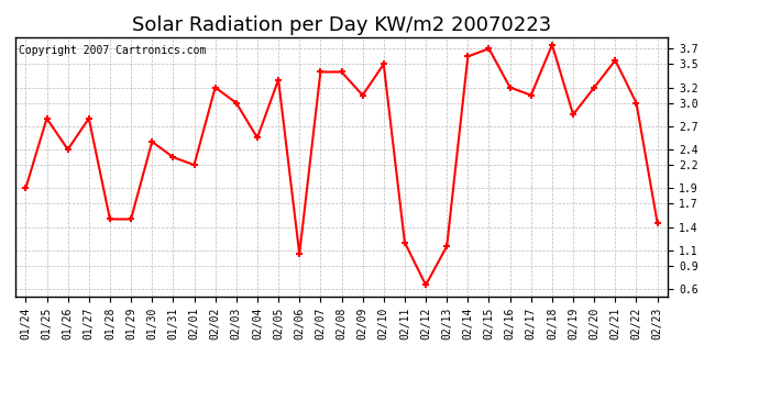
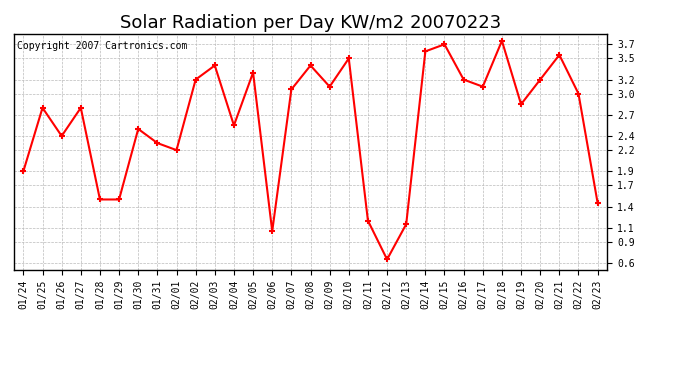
02/03: 3.00 -> 3.40
02/07: 3.40 -> 3.06
